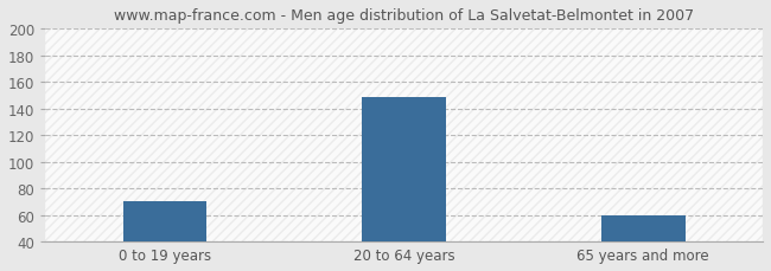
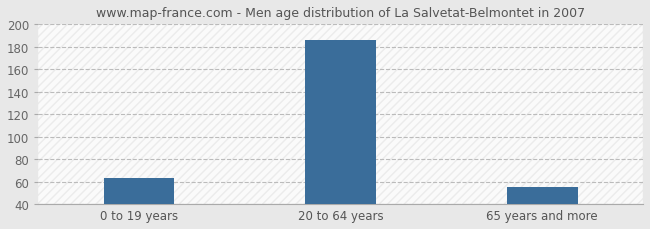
0 to 19 years: 70 -> 63
20 to 64 years: 149 -> 186
65 years and more: 60 -> 55
